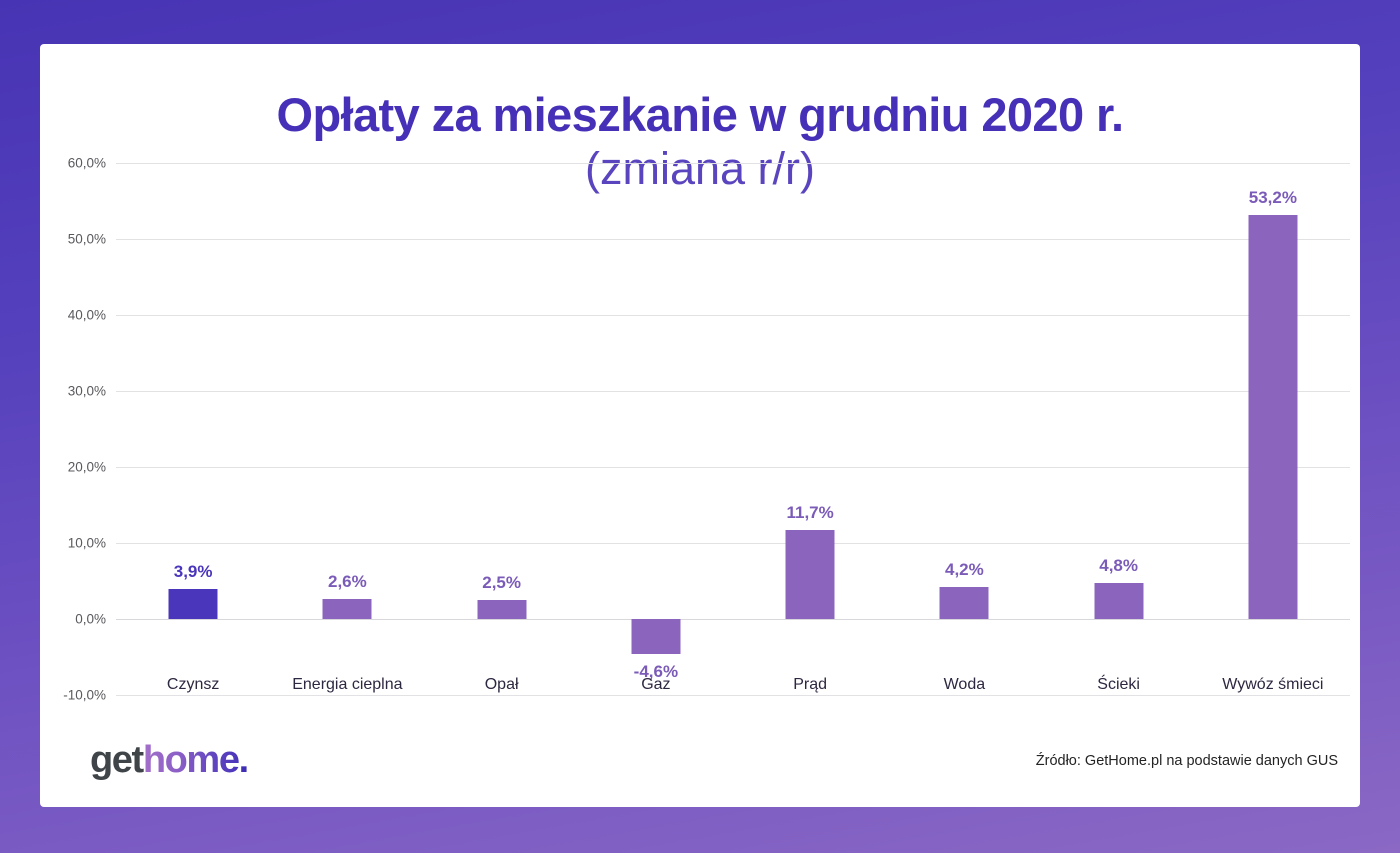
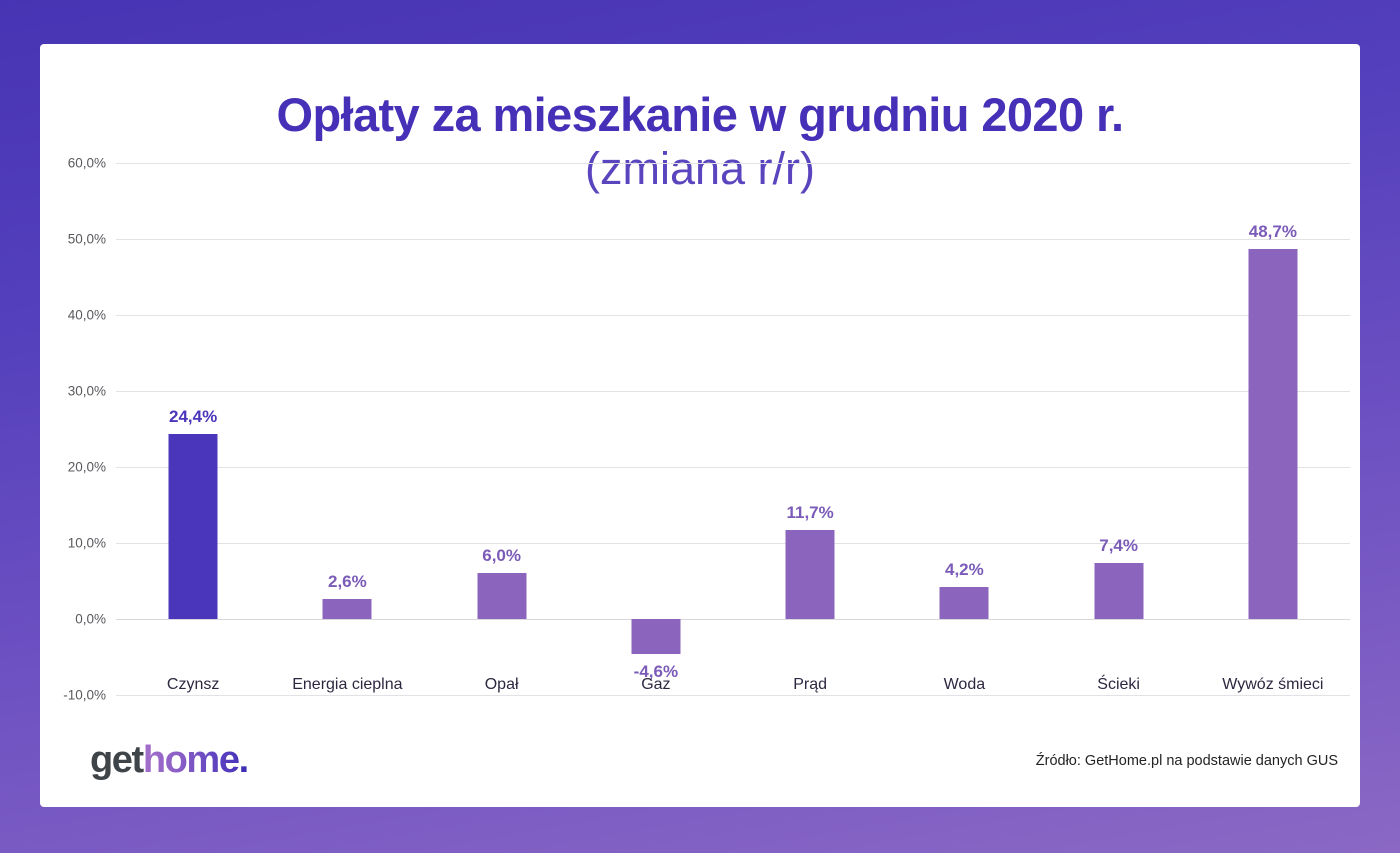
Czynsz: 3,9% -> 24,4%
Opał: 2,5% -> 6,0%
Ścieki: 4,8% -> 7,4%
Wywóz śmieci: 53,2% -> 48,7%
